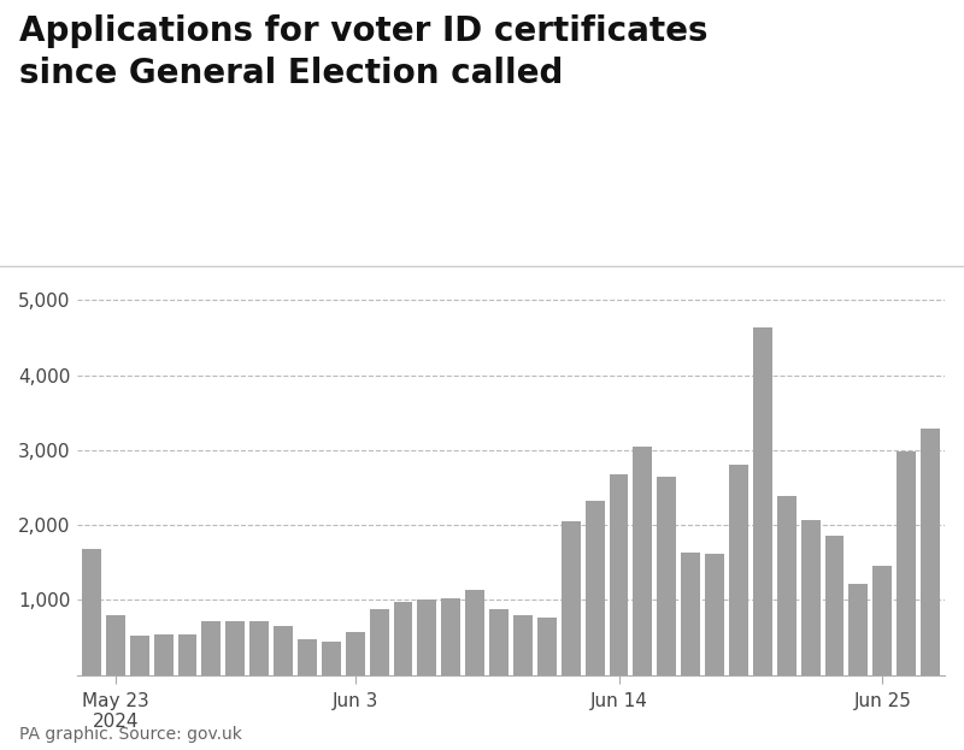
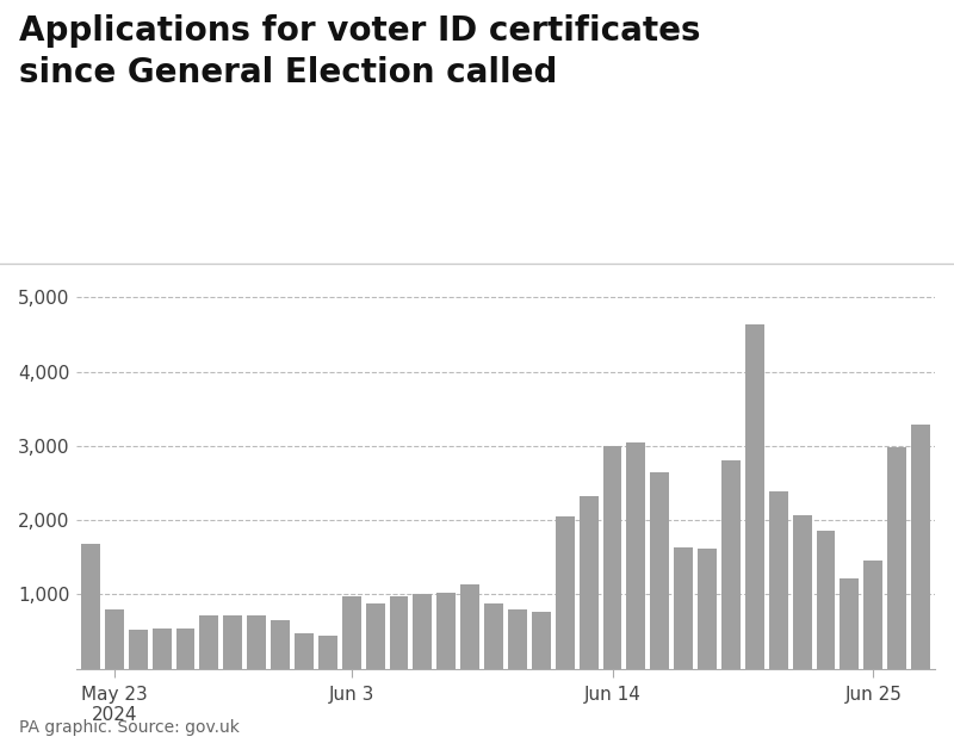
Jun 3: 570 -> 980
Jun 14: 2,680 -> 3,000
